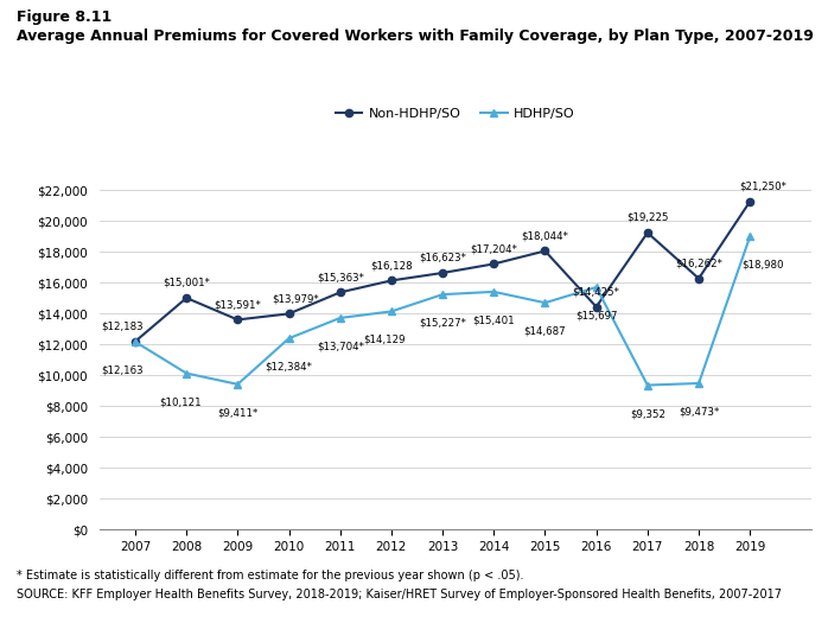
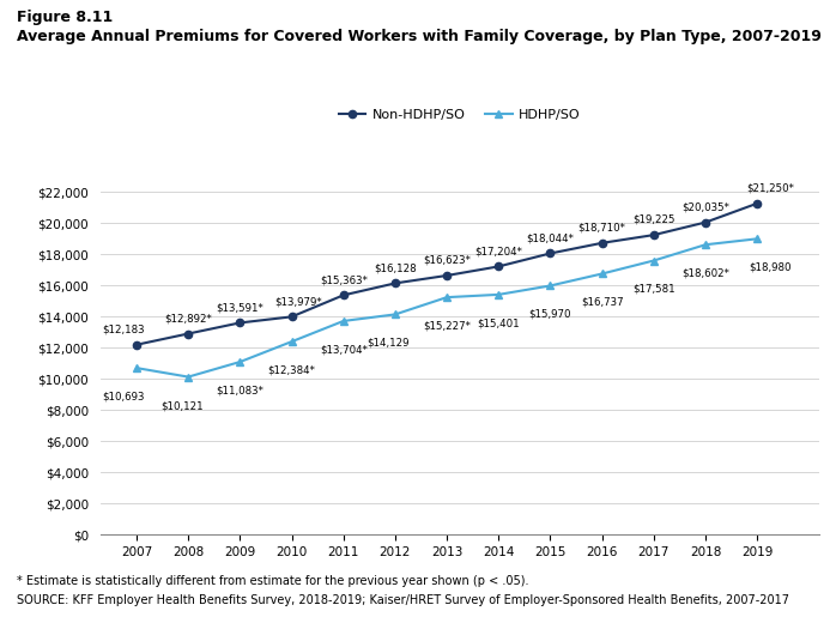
HDHP/SO/2007: $12,163 -> $10,693
Non-HDHP/SO/2008: $15,001* -> $12,892*
HDHP/SO/2009: $9,411* -> $11,083*
HDHP/SO/2015: $14,687 -> $15,970
Non-HDHP/SO/2016: $14,425* -> $18,710*
HDHP/SO/2016: $15,697 -> $16,737
HDHP/SO/2017: $9,352 -> $17,581
Non-HDHP/SO/2018: $16,262* -> $20,035*
HDHP/SO/2018: $9,473* -> $18,602*
